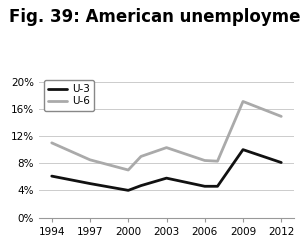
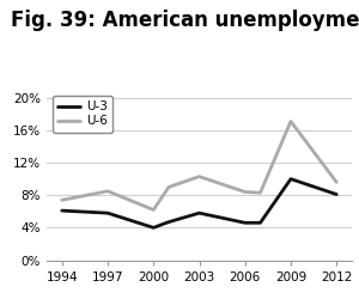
U-6/1994: 11.0% -> 7.4%
U-3/1997: 5.0% -> 5.8%
U-6/2000: 7.0% -> 6.2%
U-6/2012: 14.9% -> 9.6%
